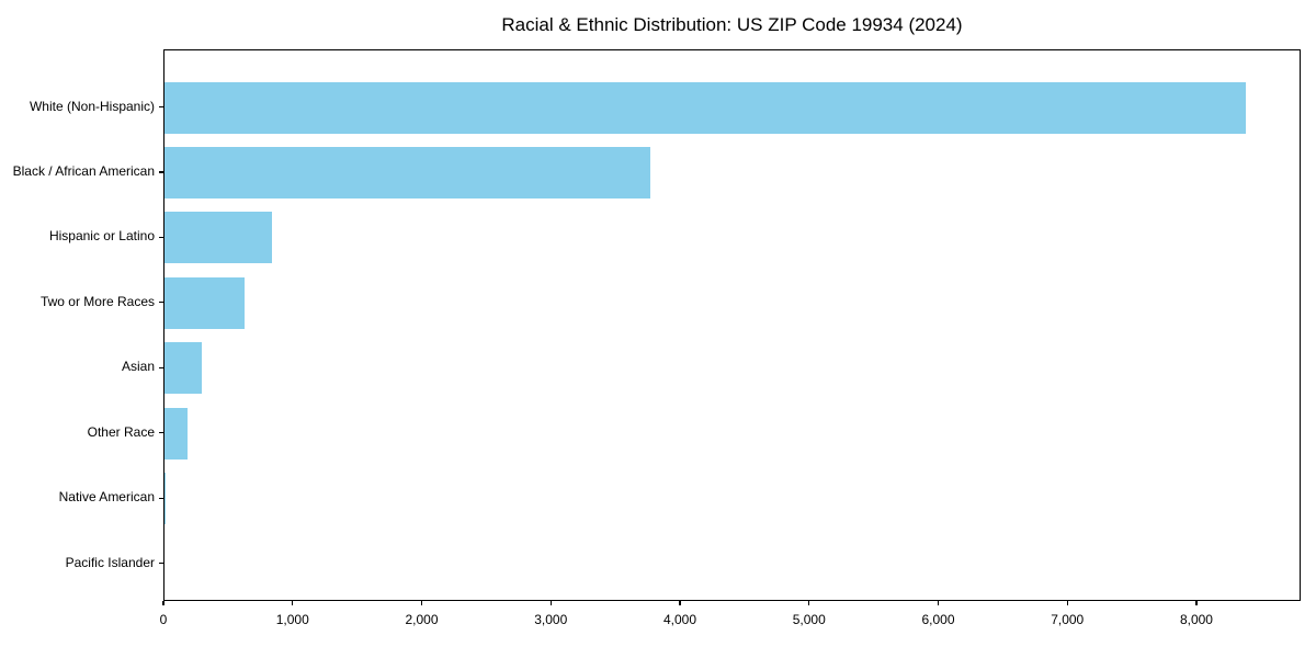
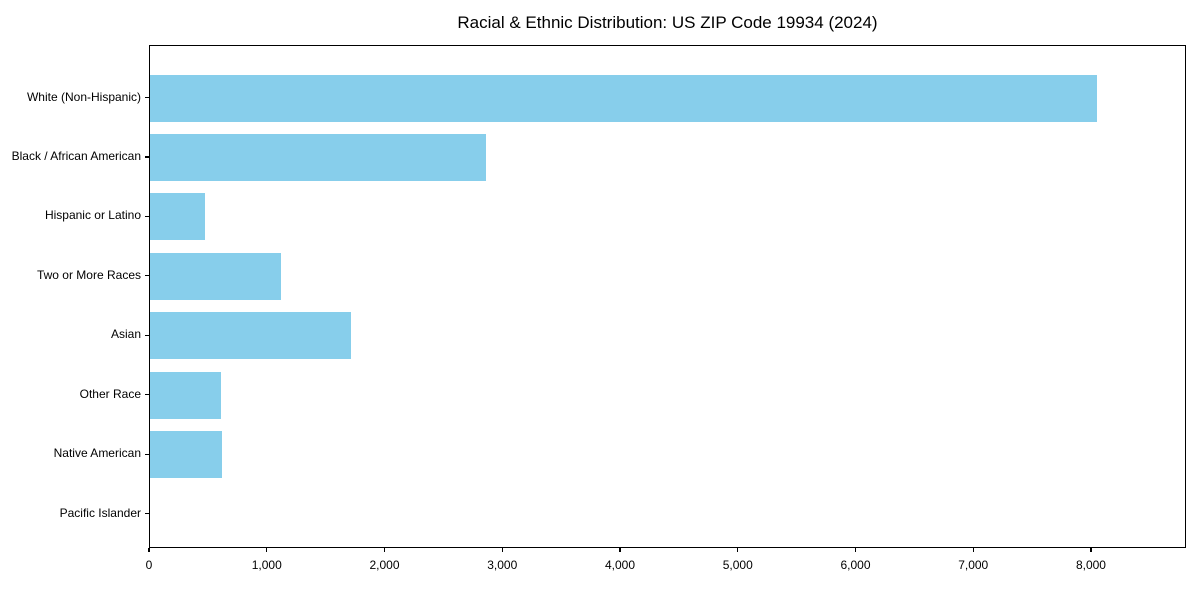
White (Non-Hispanic): 8370 -> 8040
Black / African American: 3760 -> 2850
Hispanic or Latino: 830 -> 470
Two or More Races: 620 -> 1110
Asian: 290 -> 1710
Other Race: 180 -> 600
Native American: 10 -> 610
